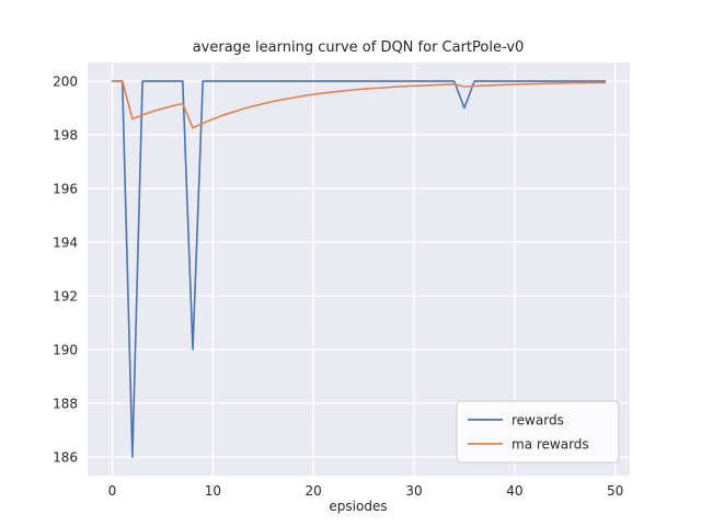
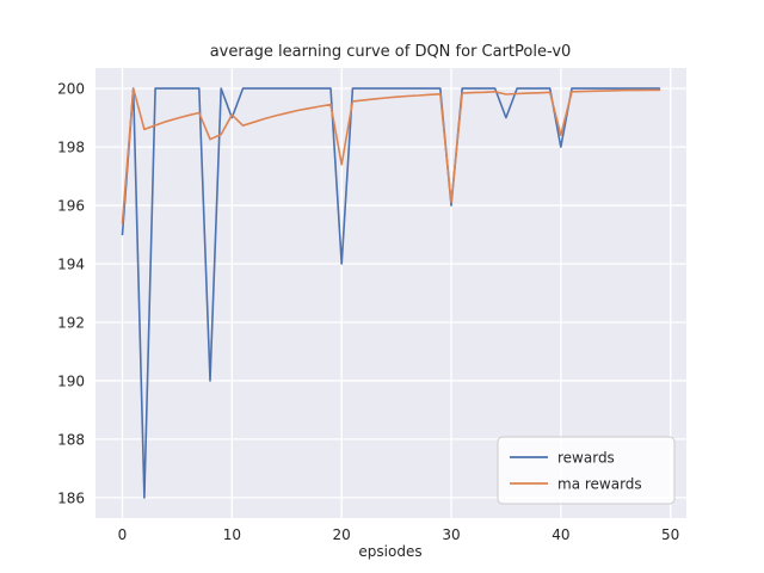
rewards/0: 200 -> 195
ma rewards/0: 200.0 -> 195.4
rewards/10: 200 -> 199
ma rewards/10: 198.6 -> 199.1
rewards/20: 200 -> 194
ma rewards/20: 199.5 -> 197.4
rewards/30: 200 -> 196
ma rewards/30: 199.8 -> 196.1
rewards/40: 200 -> 198
ma rewards/40: 199.9 -> 198.4
